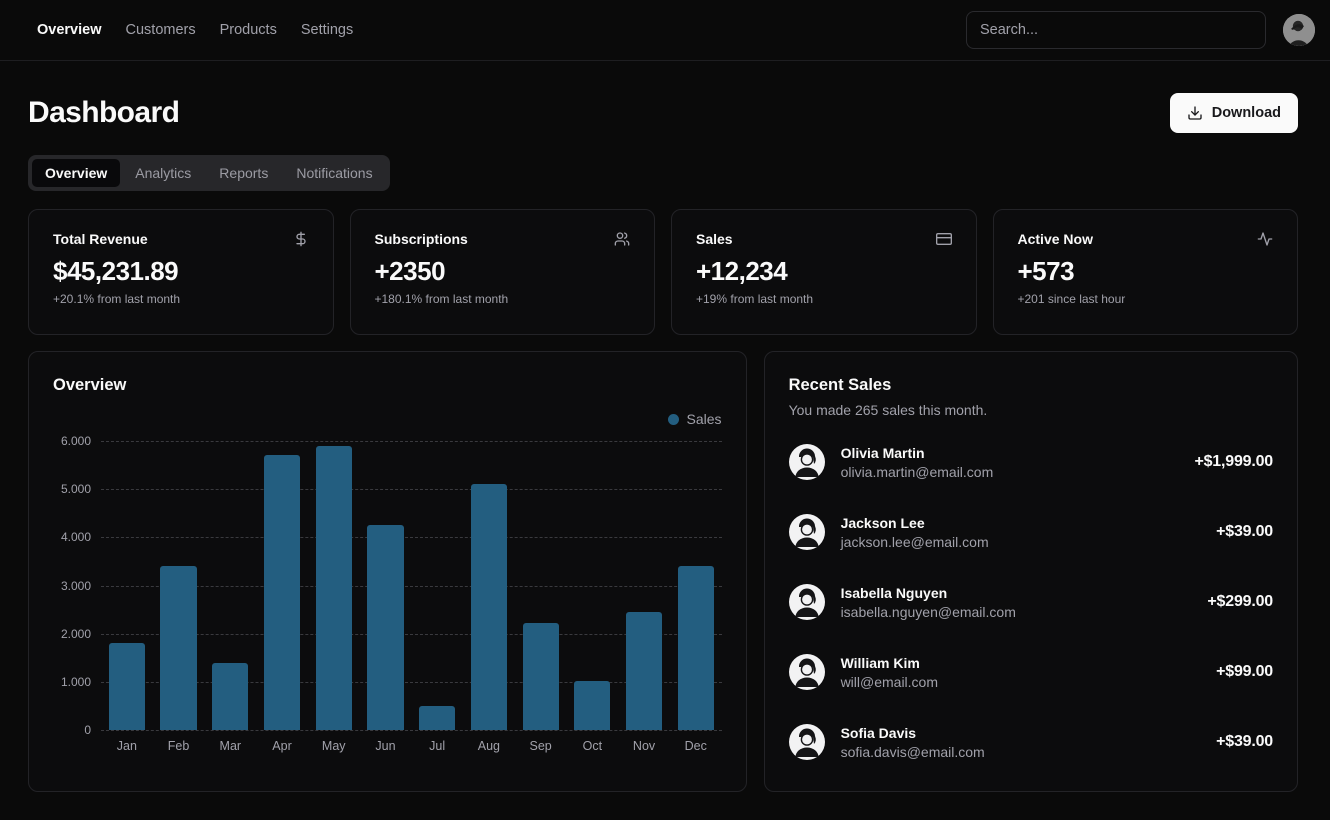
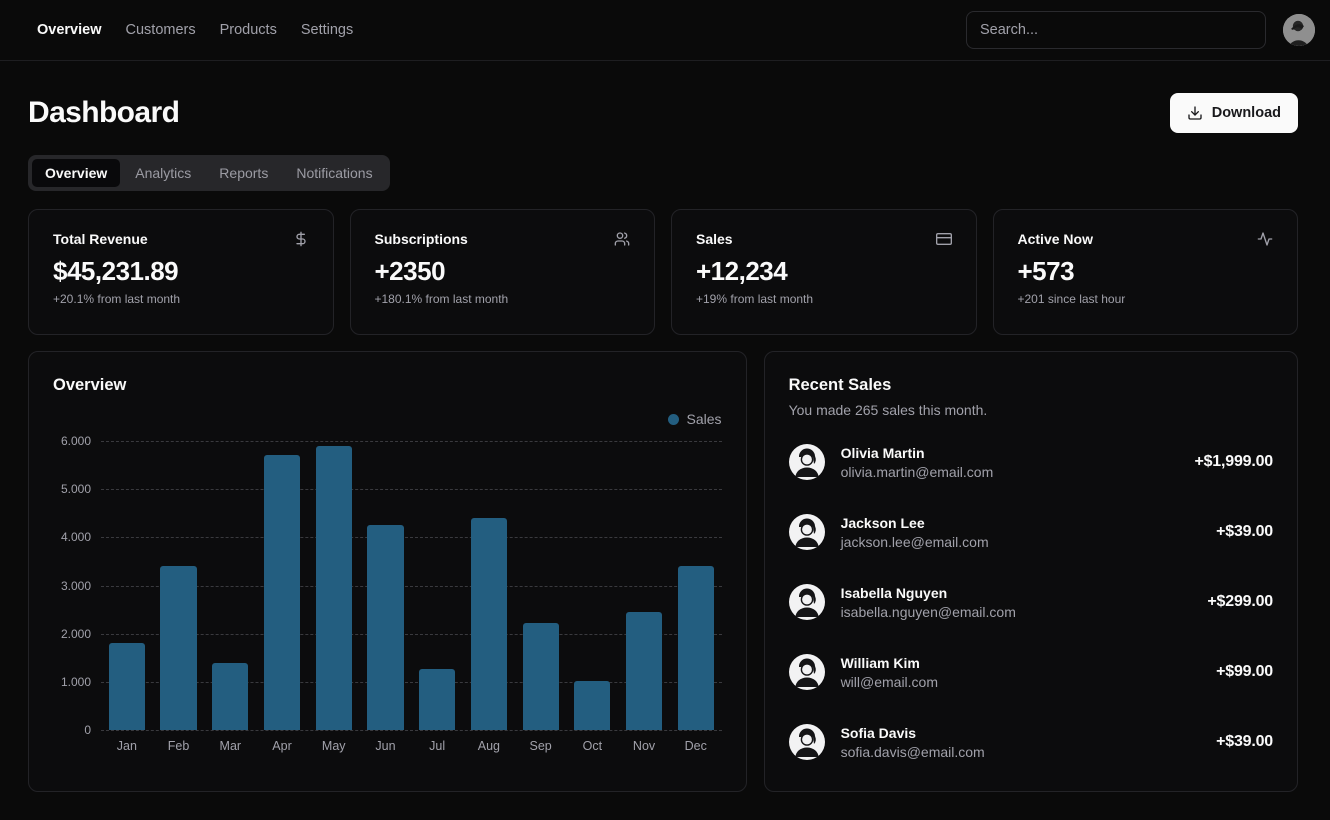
Jul: 500 -> 1300
Aug: 5100 -> 4400
